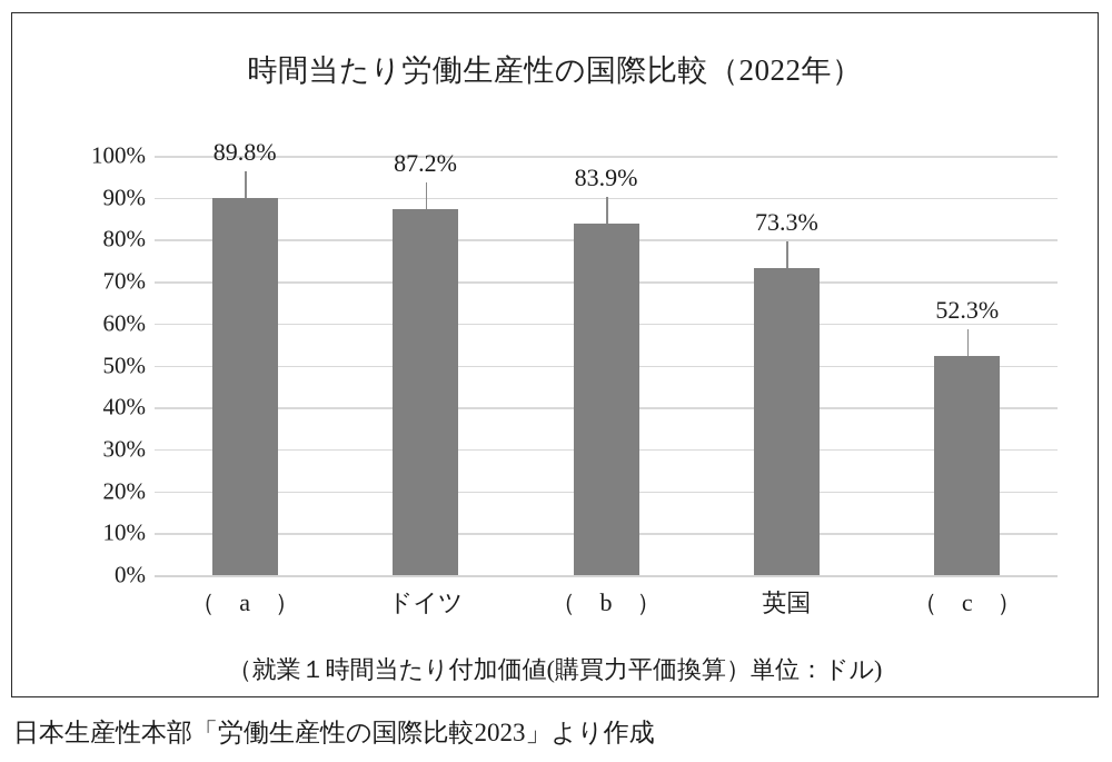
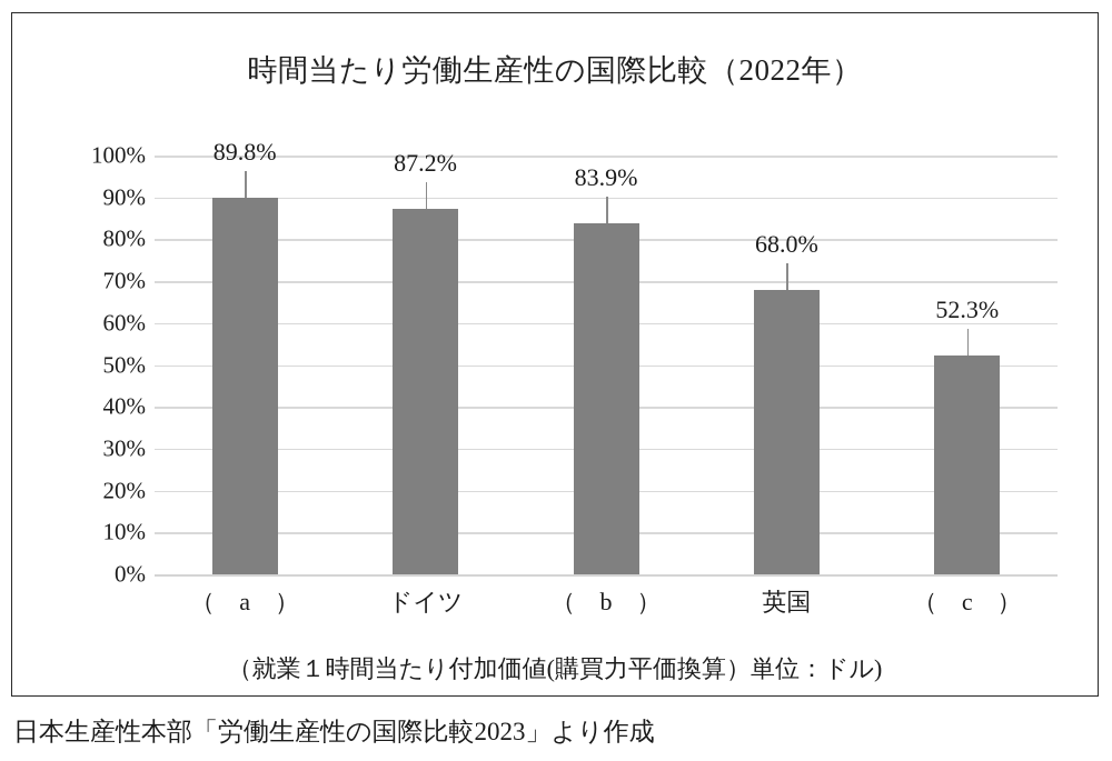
英国: 73.3% -> 68.0%
